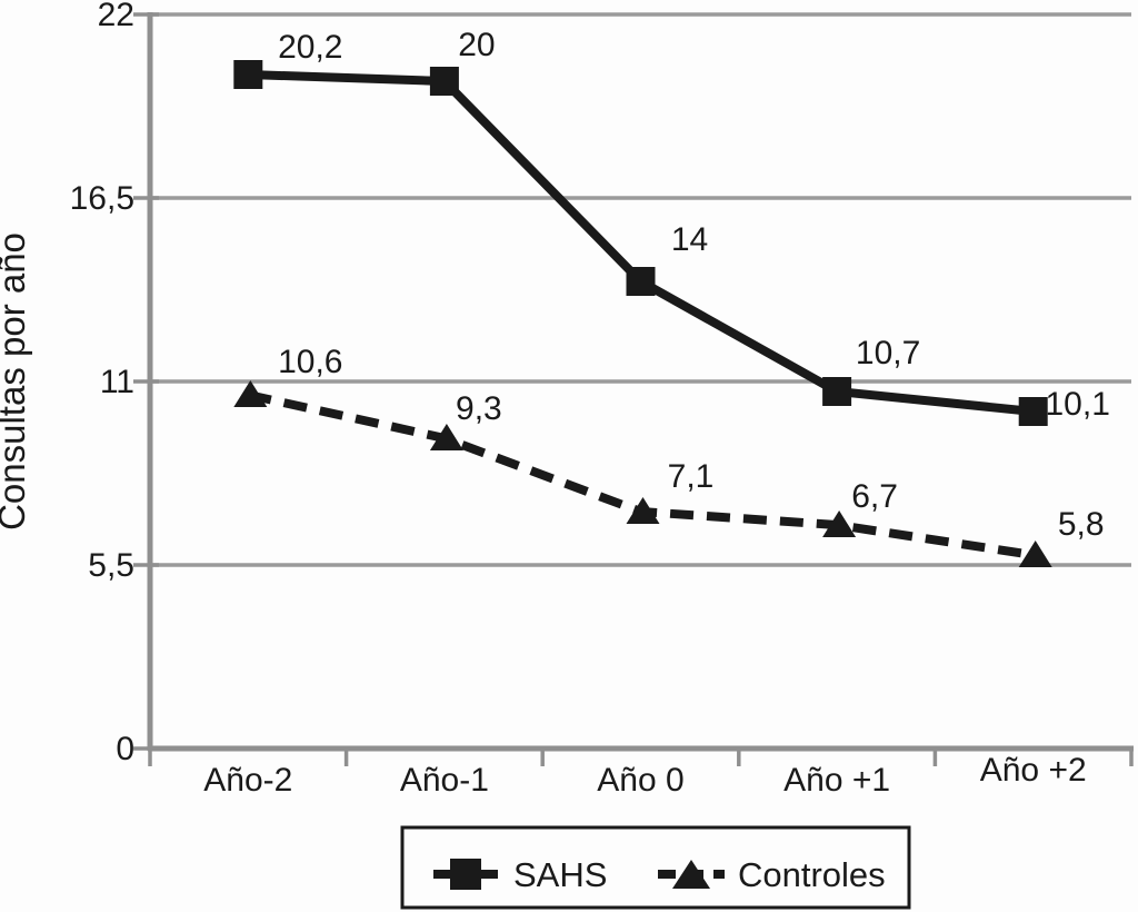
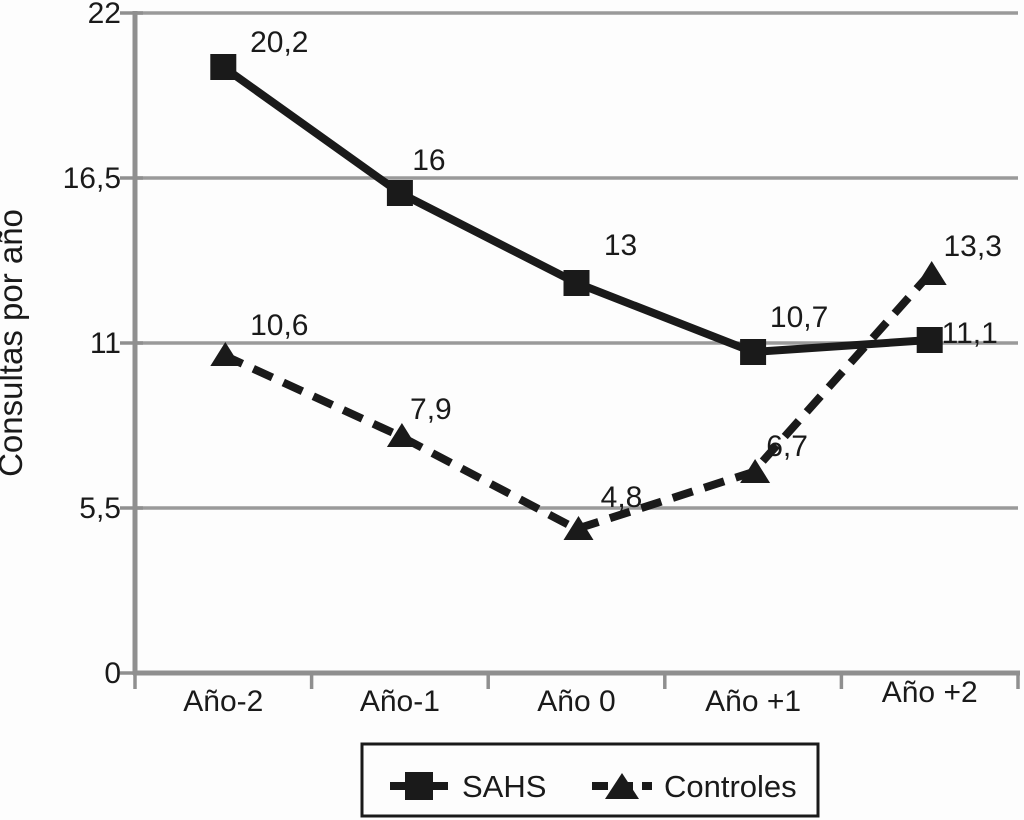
SAHS/Año-1: 20 -> 16
Controles/Año-1: 9,3 -> 7,9
SAHS/Año 0: 14 -> 13
Controles/Año 0: 7,1 -> 4,8
SAHS/Año +2: 10,1 -> 11,1
Controles/Año +2: 5,8 -> 13,3
